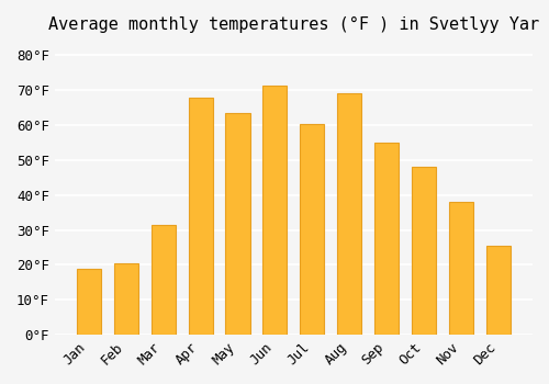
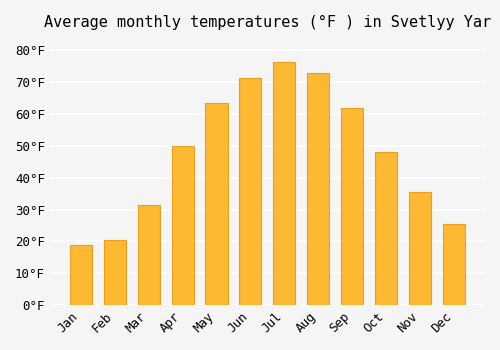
Apr: 68.0°F -> 50.0°F
Jul: 60.5°F -> 76.5°F
Aug: 69.0°F -> 73.0°F
Sep: 55.0°F -> 62.0°F
Nov: 38.0°F -> 35.5°F
